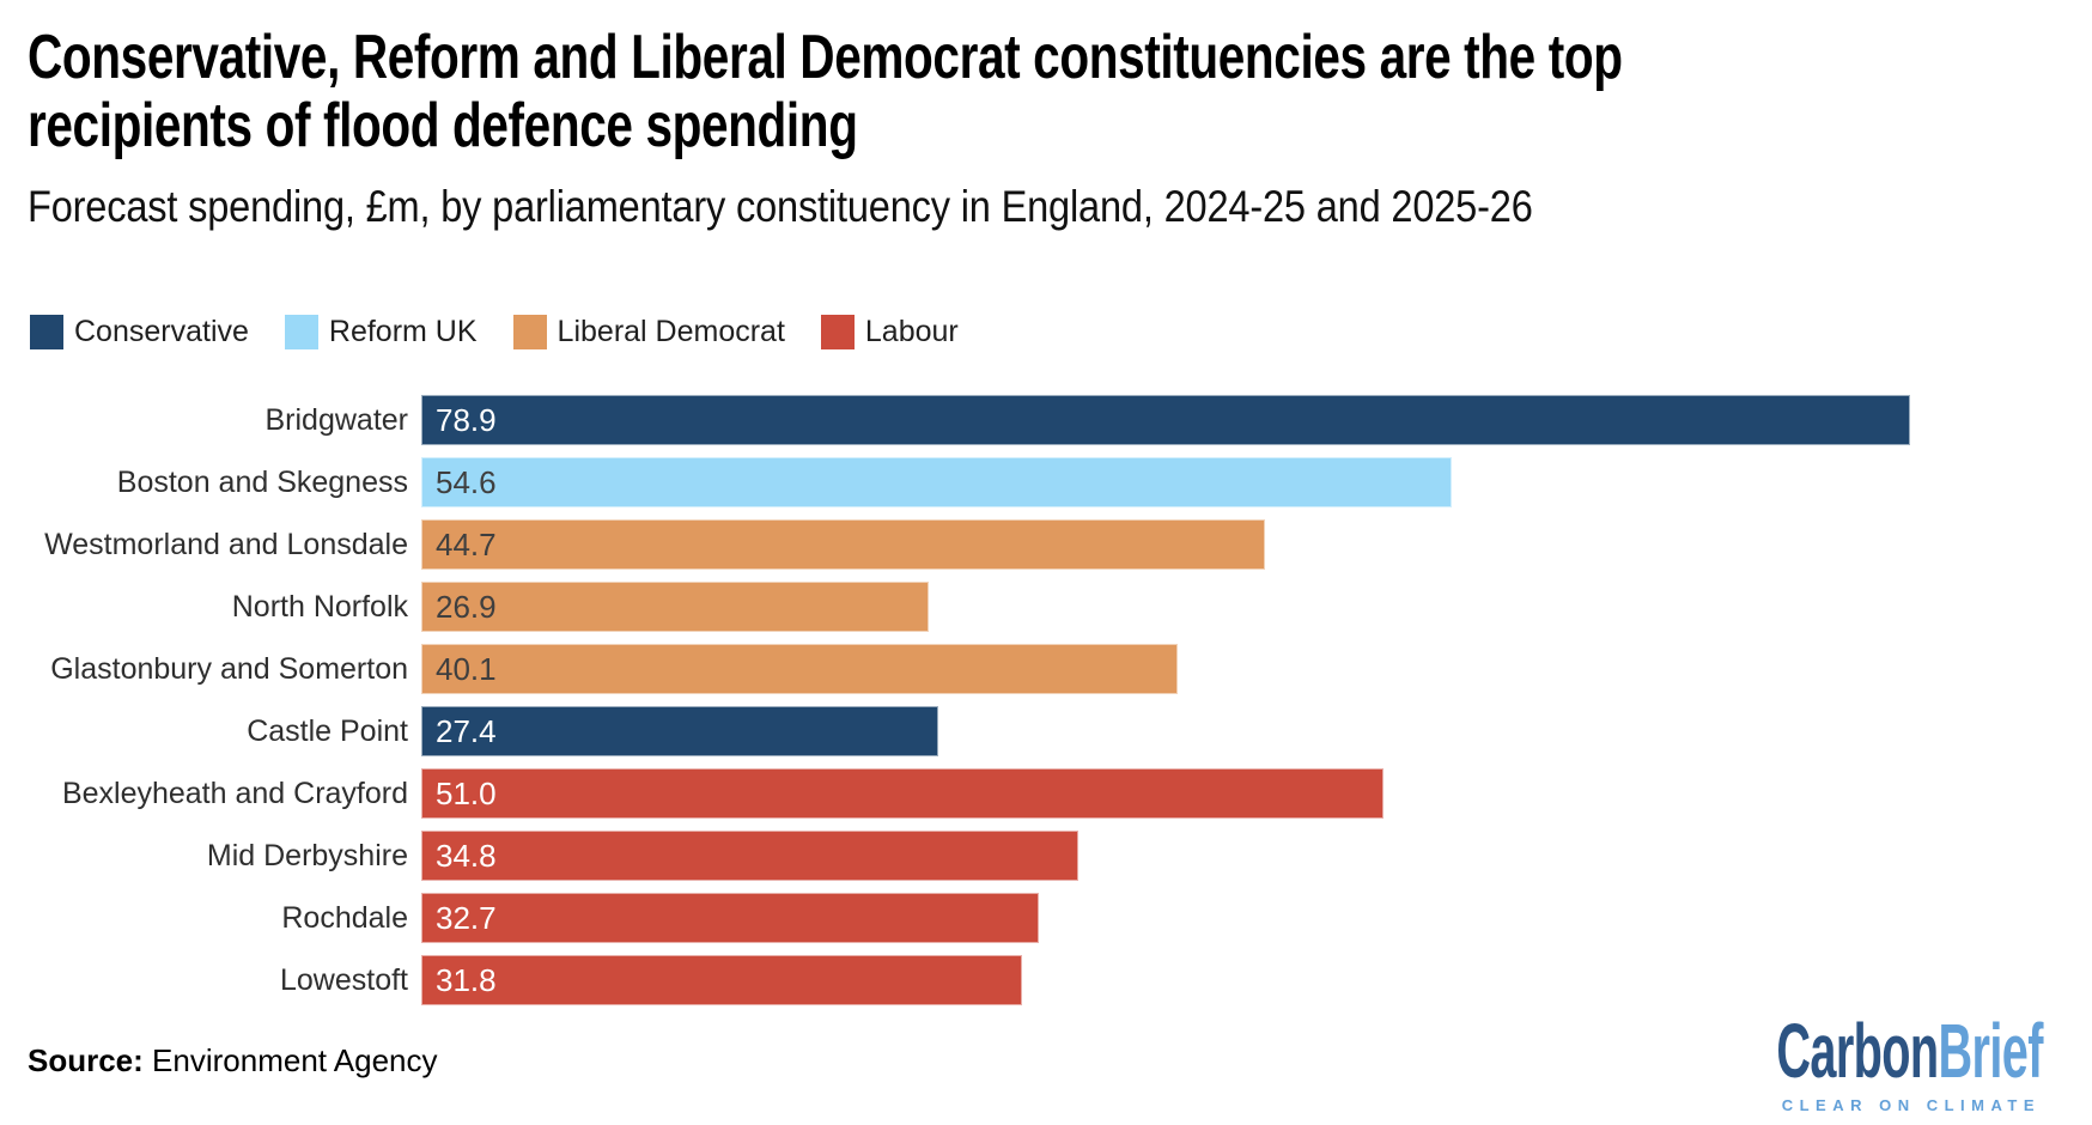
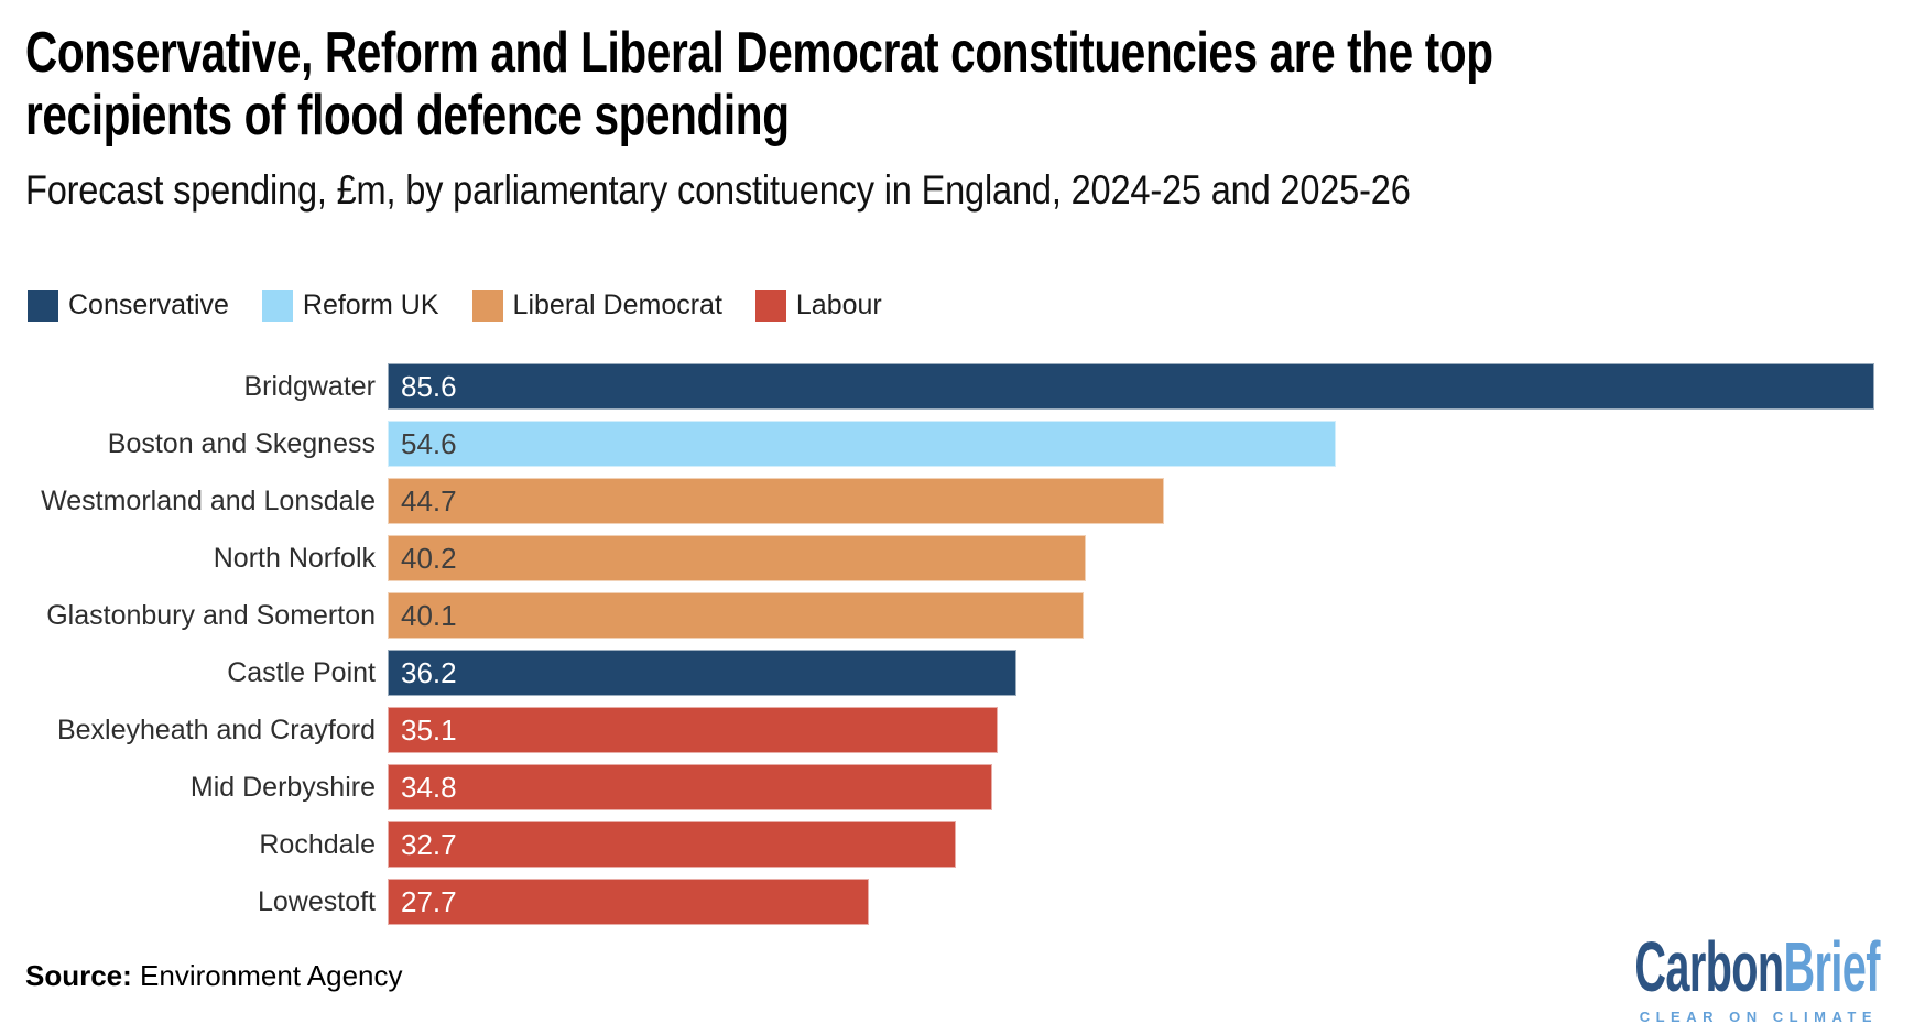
Bridgwater: 78.9 -> 85.6
North Norfolk: 26.9 -> 40.2
Castle Point: 27.4 -> 36.2
Bexleyheath and Crayford: 51.0 -> 35.1
Lowestoft: 31.8 -> 27.7
